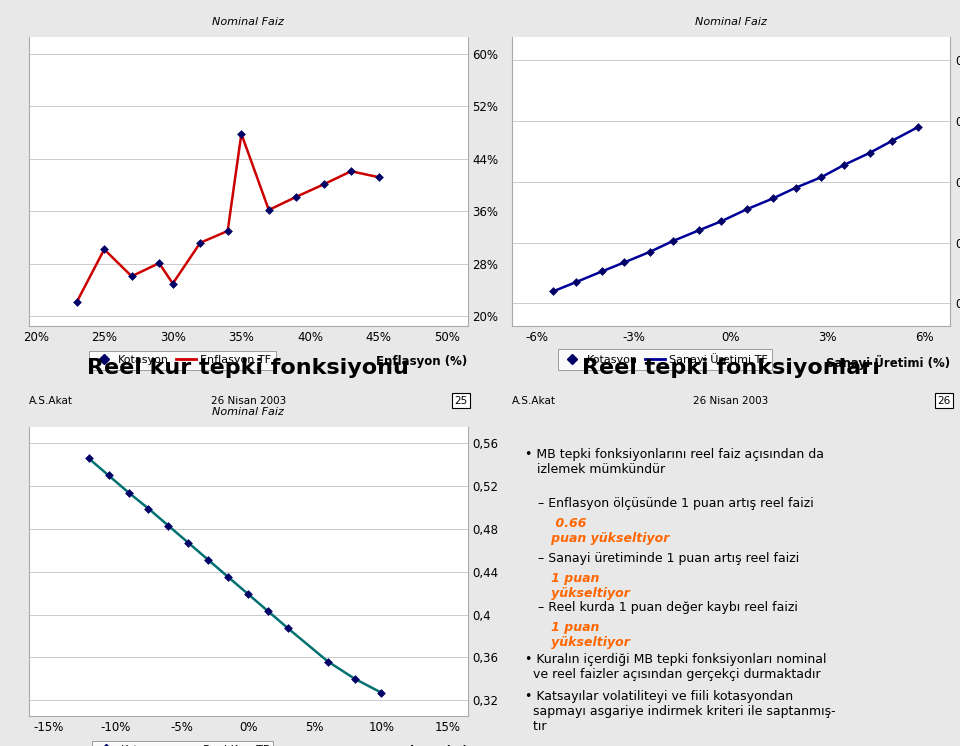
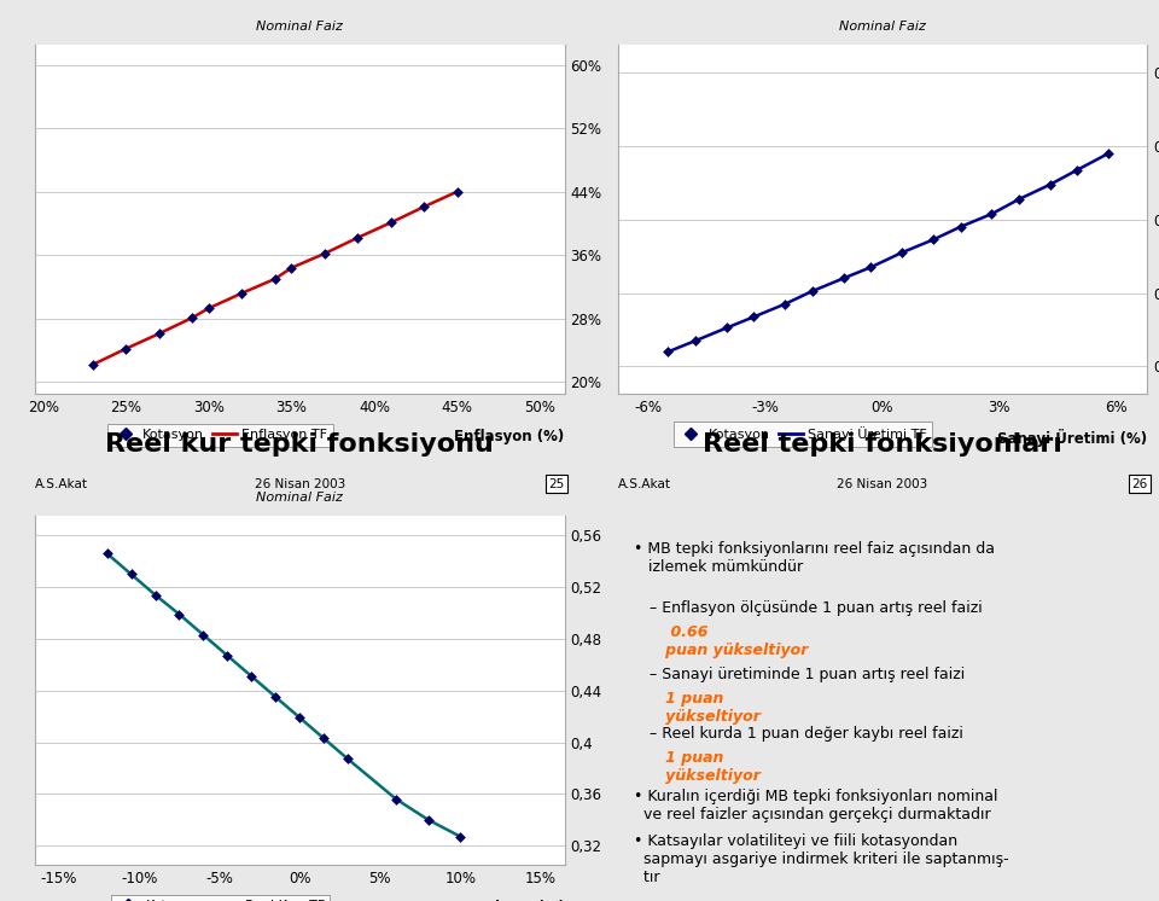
25%: 30.2% -> 24.2%
30%: 25.0% -> 29.3%
35%: 47.8% -> 34.4%
45%: 41.2% -> 44.0%
